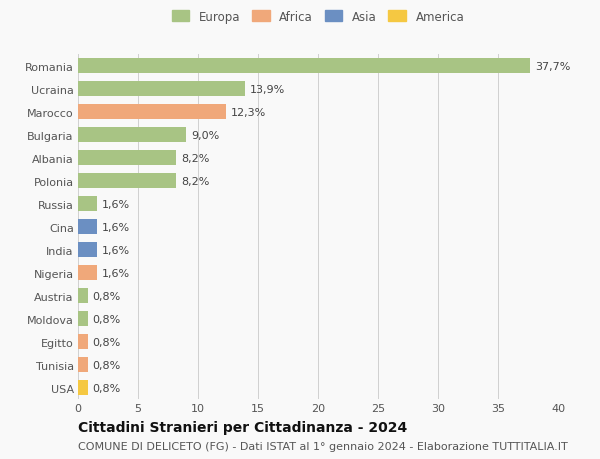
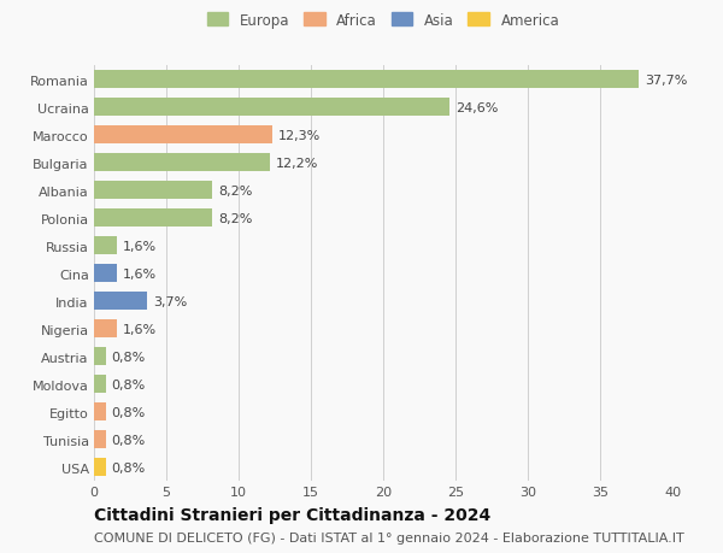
Ucraina: 13,9% -> 24,6%
Bulgaria: 9,0% -> 12,2%
India: 1,6% -> 3,7%
